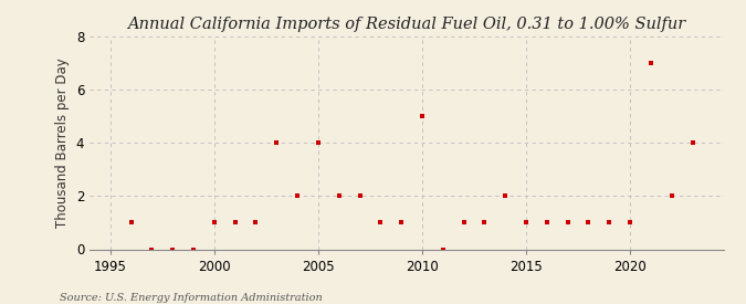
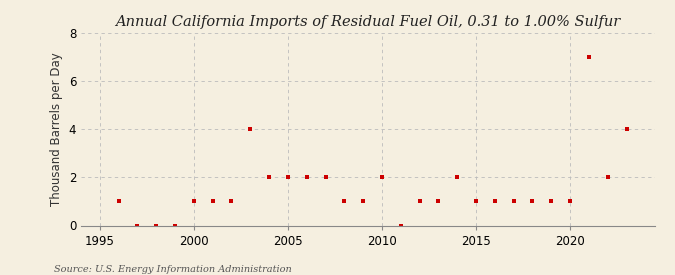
2005: 4 -> 2
2010: 5 -> 2
